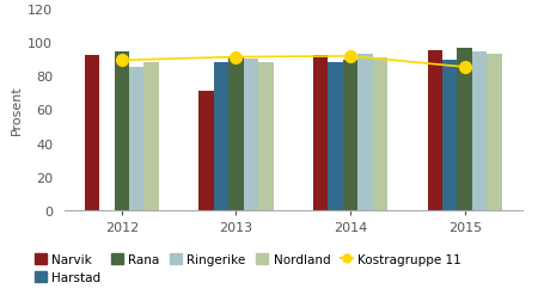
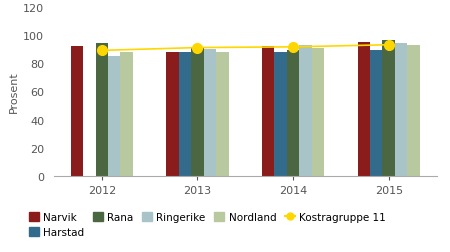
Narvik/2013: 71 -> 88
Kostragruppe 11/2015: 85 -> 93
